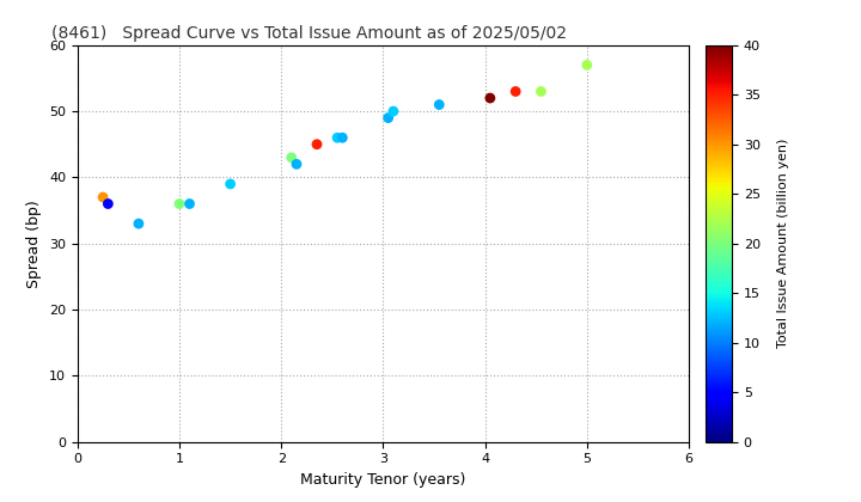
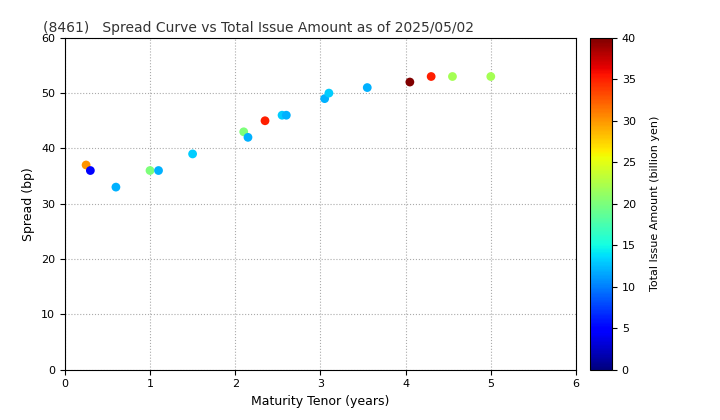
5: 57 -> 53
